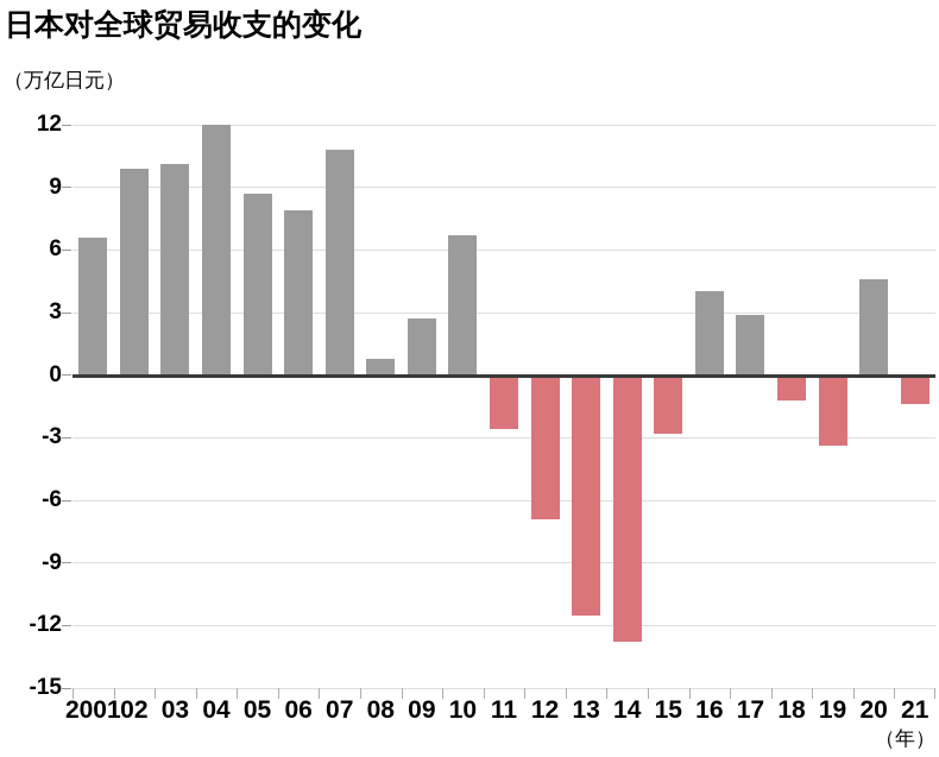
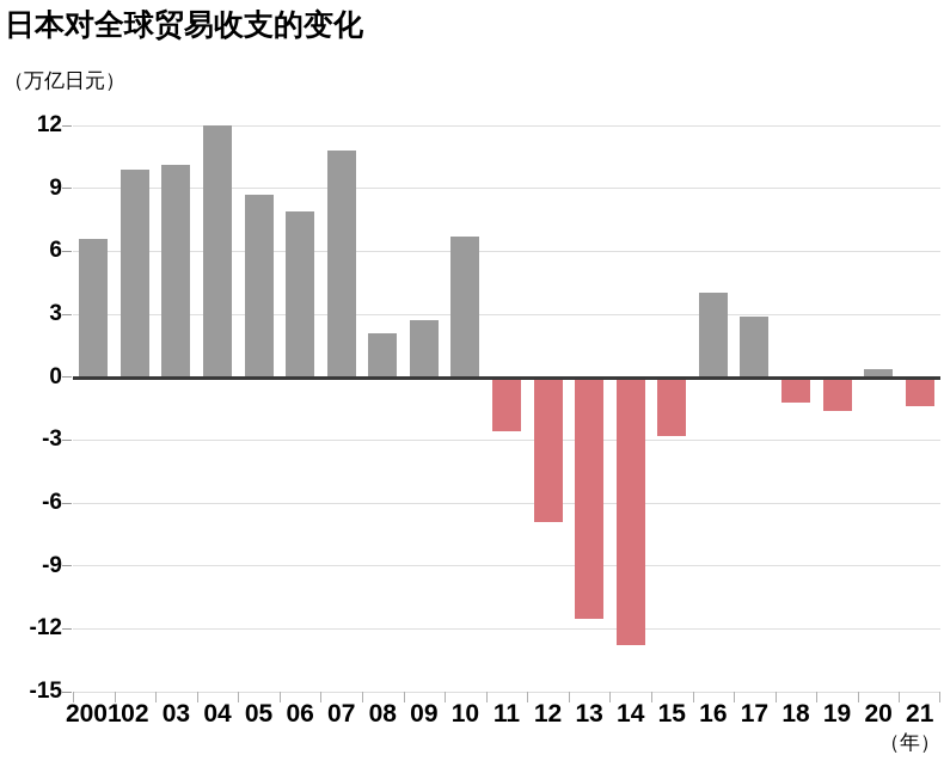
08: 0.8 -> 2.1
19: -3.4 -> -1.6
20: 4.6 -> 0.4
